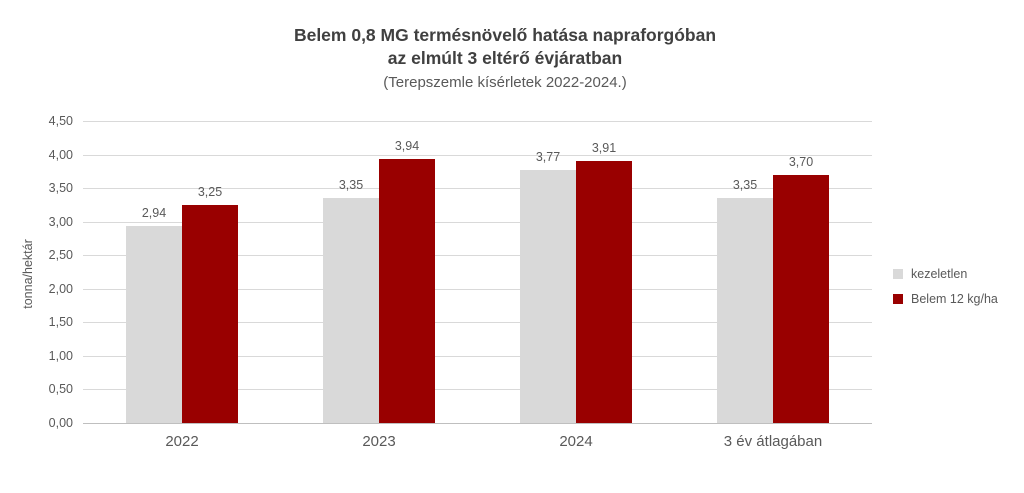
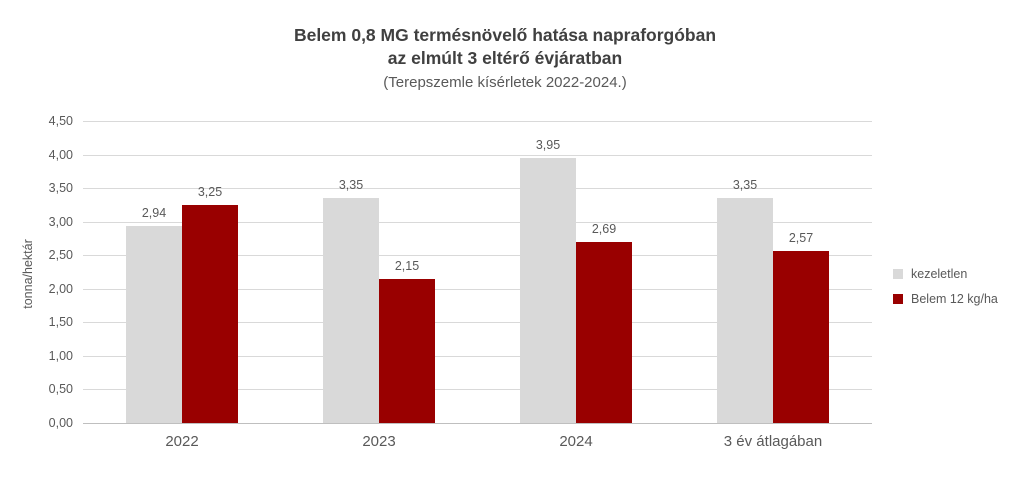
Belem 12 kg/ha/2023: 3,94 -> 2,15
kezeletlen/2024: 3,77 -> 3,95
Belem 12 kg/ha/2024: 3,91 -> 2,69
Belem 12 kg/ha/3 év átlagában: 3,70 -> 2,57
